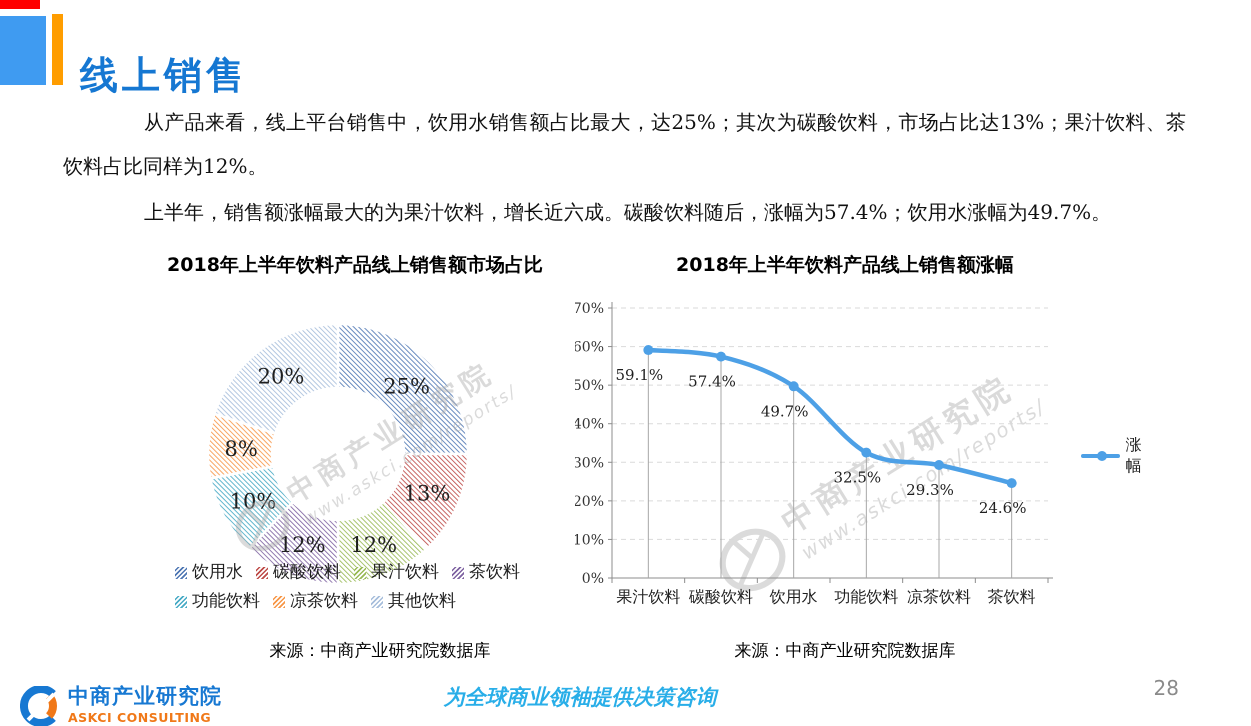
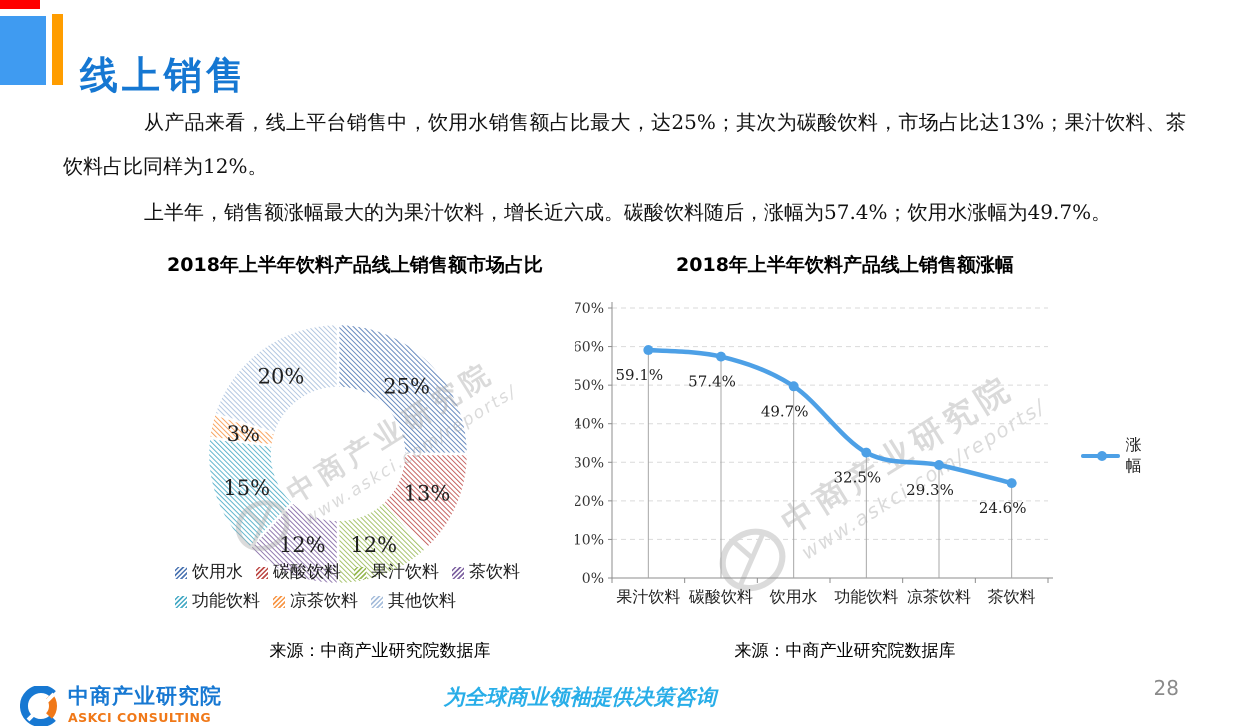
2018年上半年饮料产品线上销售额市场占比/功能饮料: 10% -> 15%
2018年上半年饮料产品线上销售额市场占比/凉茶饮料: 8% -> 3%
